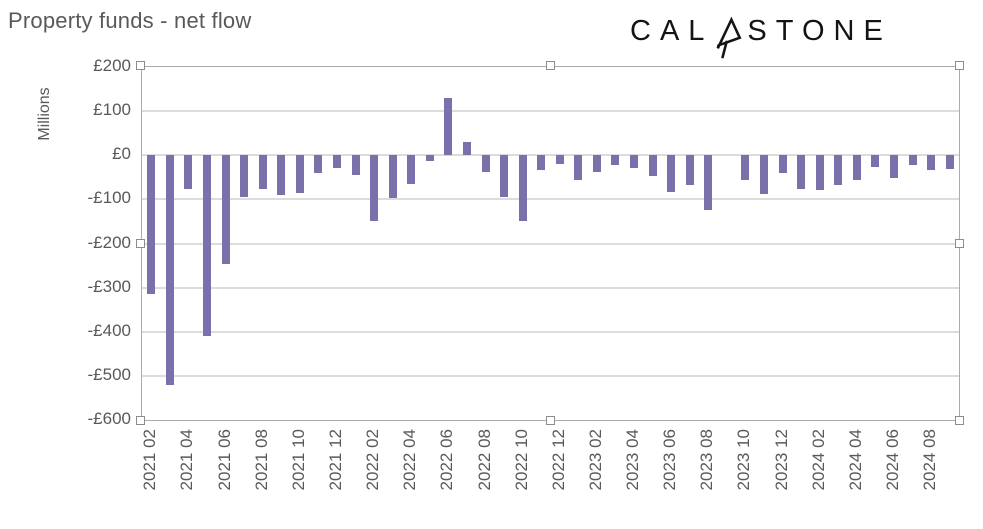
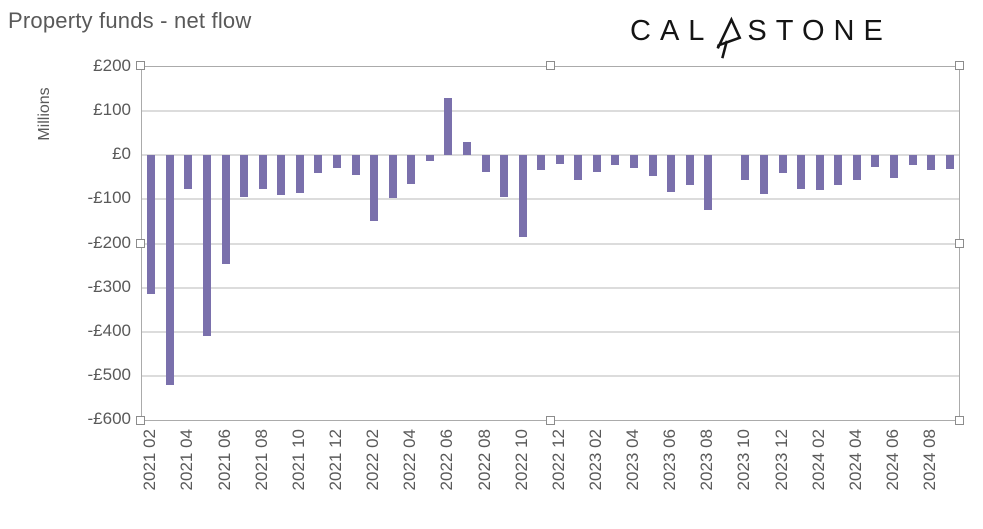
2022 10: -£150 -> -£180
